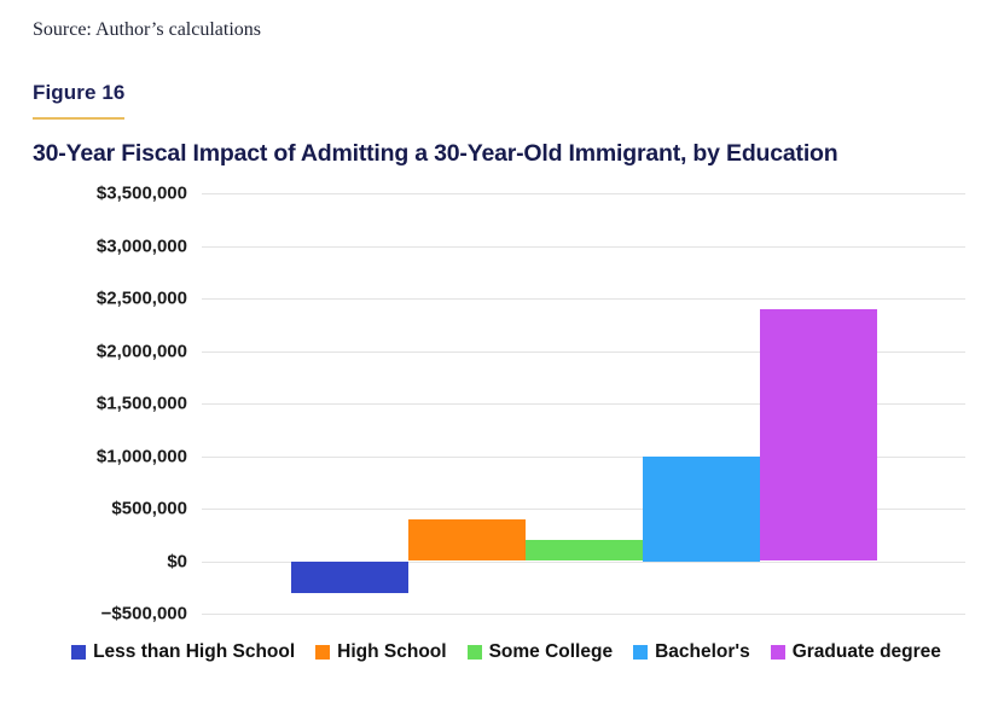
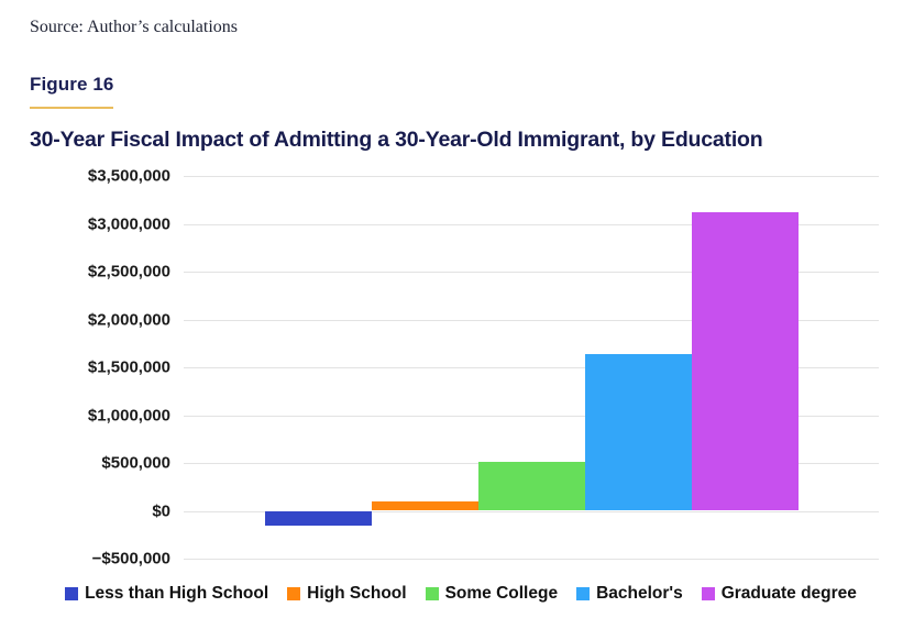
Less than High School: -$300000 -> -$200000
High School: $400000 -> $100000
Some College: $200000 -> $500000
Bachelor's: $1000000 -> $1600000
Graduate degree: $2400000 -> $3100000
